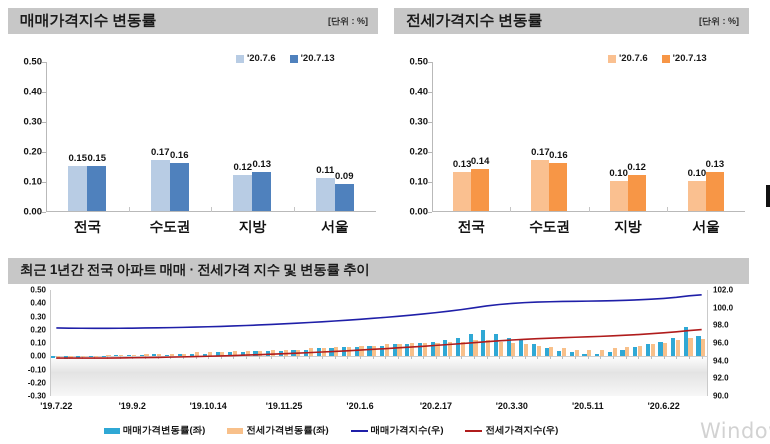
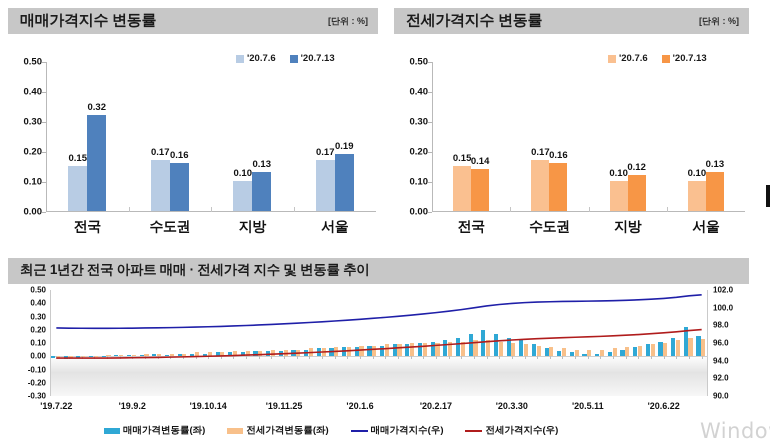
매매가격지수 변동률/'20.7.13/전국: 0.15 -> 0.32
매매가격지수 변동률/'20.7.6/지방: 0.12 -> 0.10
매매가격지수 변동률/'20.7.6/서울: 0.11 -> 0.17
매매가격지수 변동률/'20.7.13/서울: 0.09 -> 0.19
전세가격지수 변동률/'20.7.6/전국: 0.13 -> 0.15
